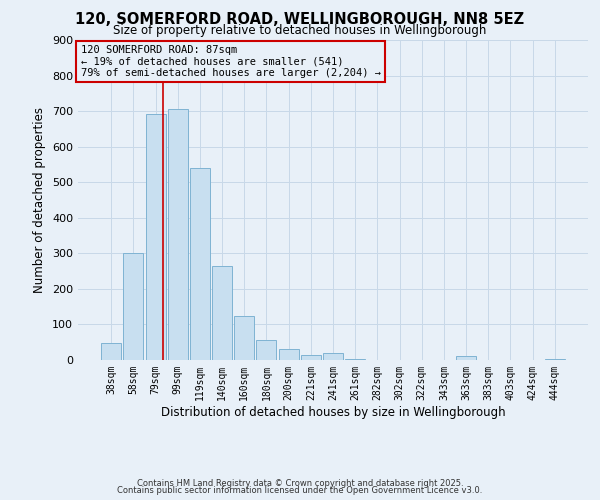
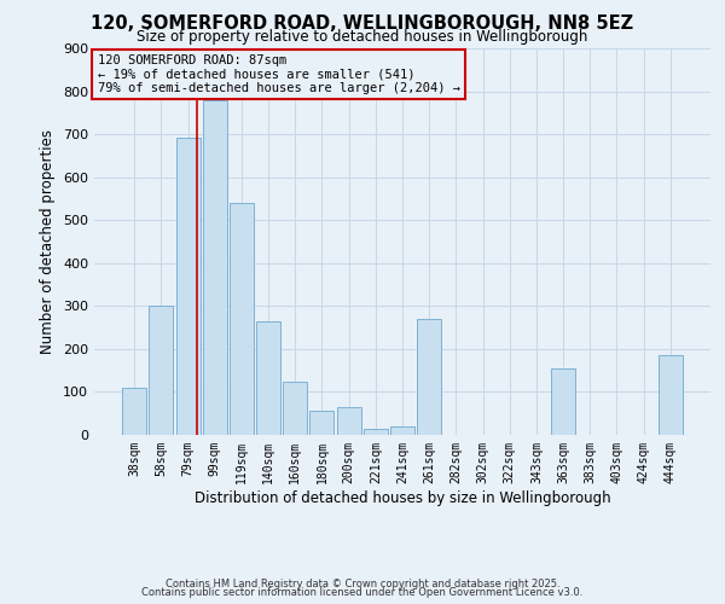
38sqm: 47 -> 110
99sqm: 706 -> 780
200sqm: 30 -> 65
261sqm: 3 -> 270
363sqm: 10 -> 155
444sqm: 2 -> 185
